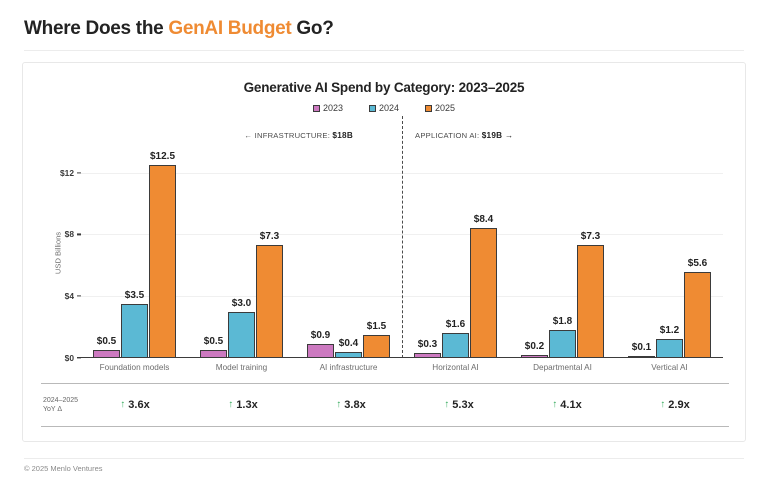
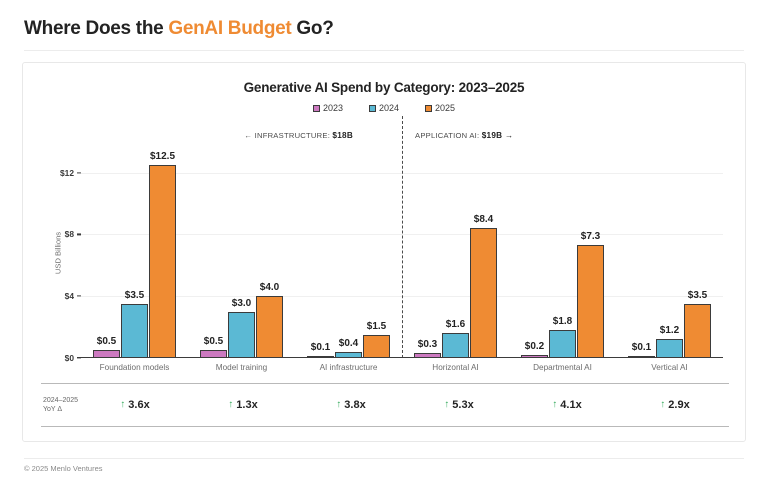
2025/Model training: $7.3 -> $4.0
2023/AI infrastructure: $0.9 -> $0.1
2025/Vertical AI: $5.6 -> $3.5
